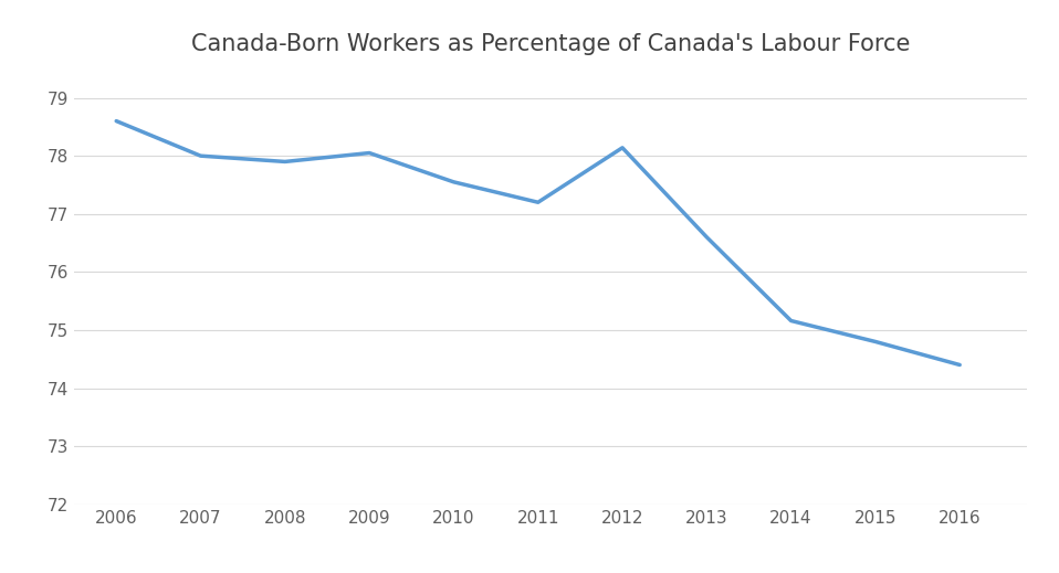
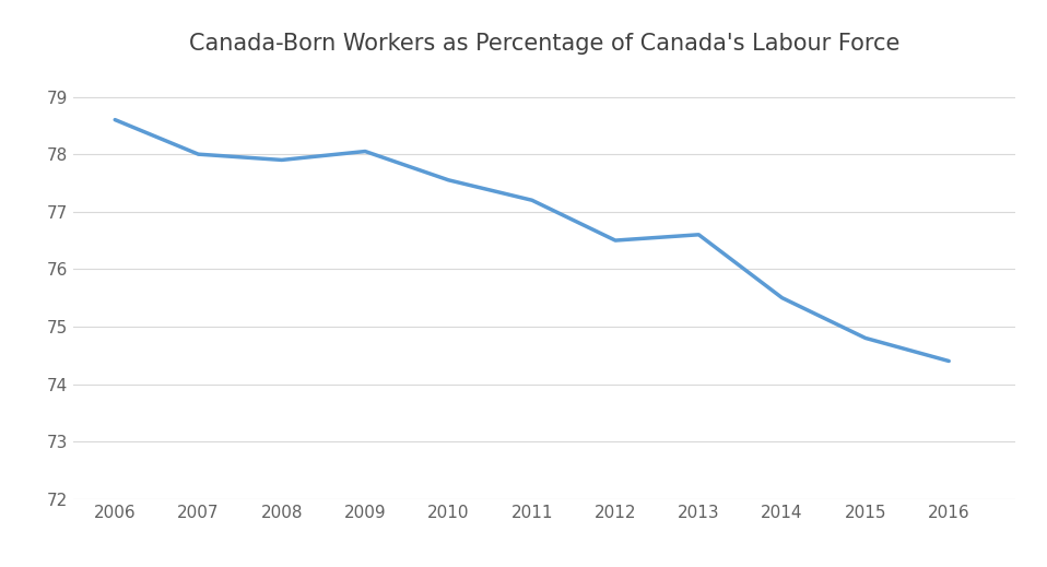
2012: 78.14 -> 76.50
2014: 75.16 -> 75.50
